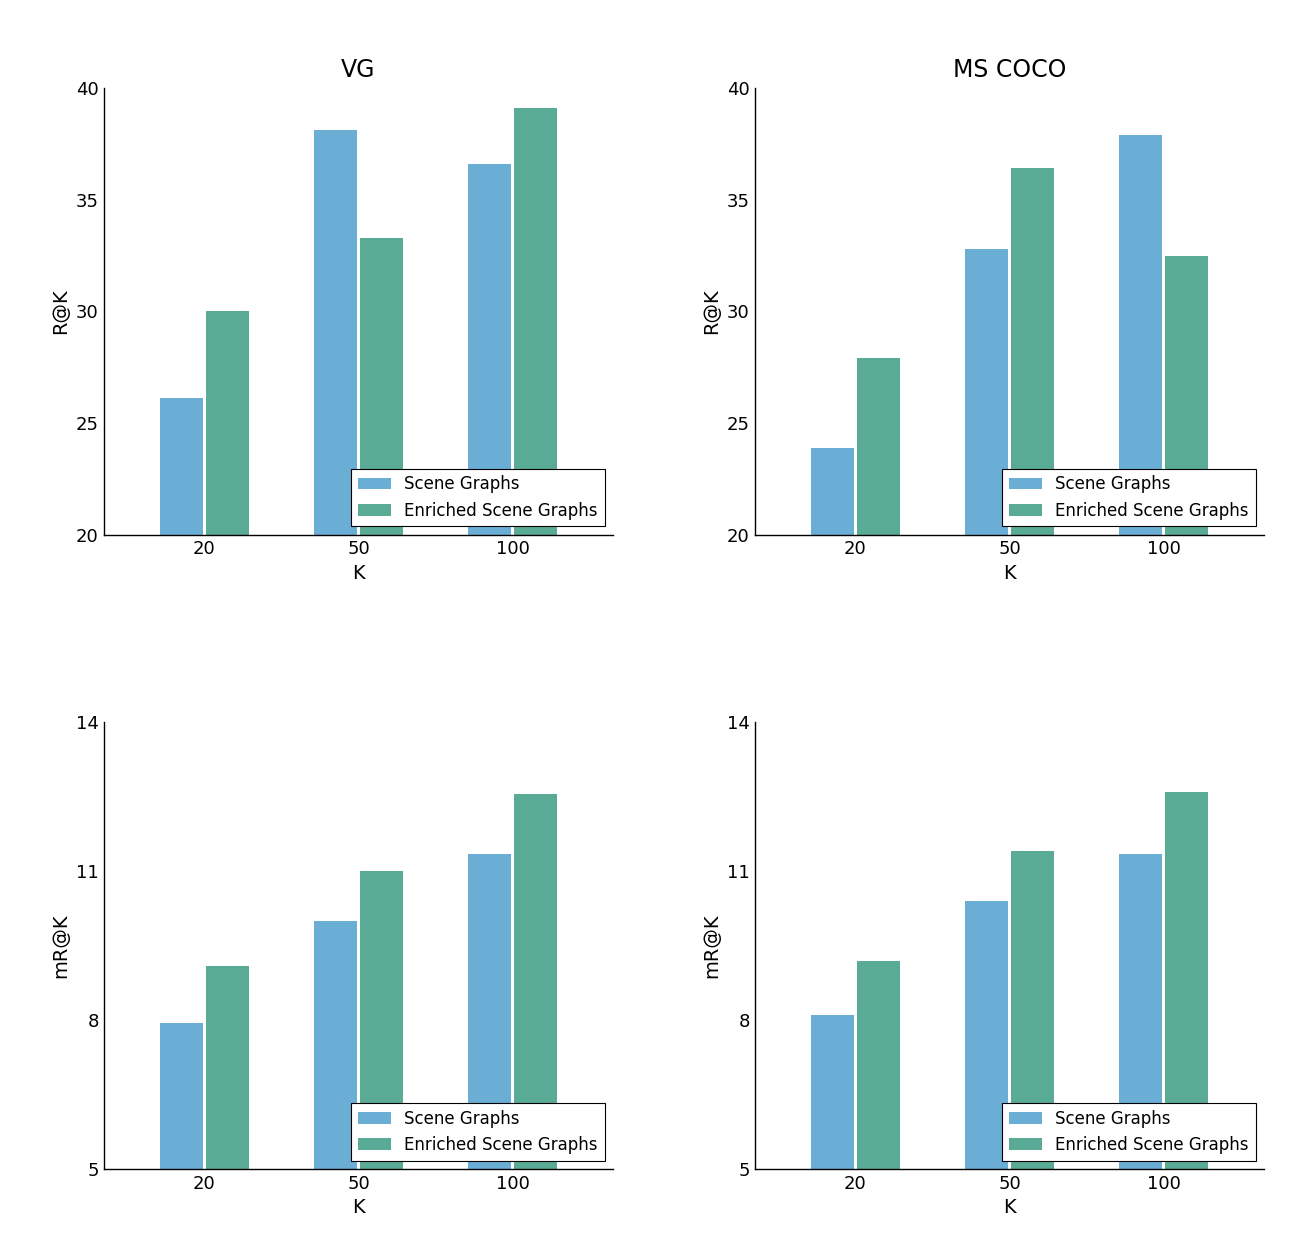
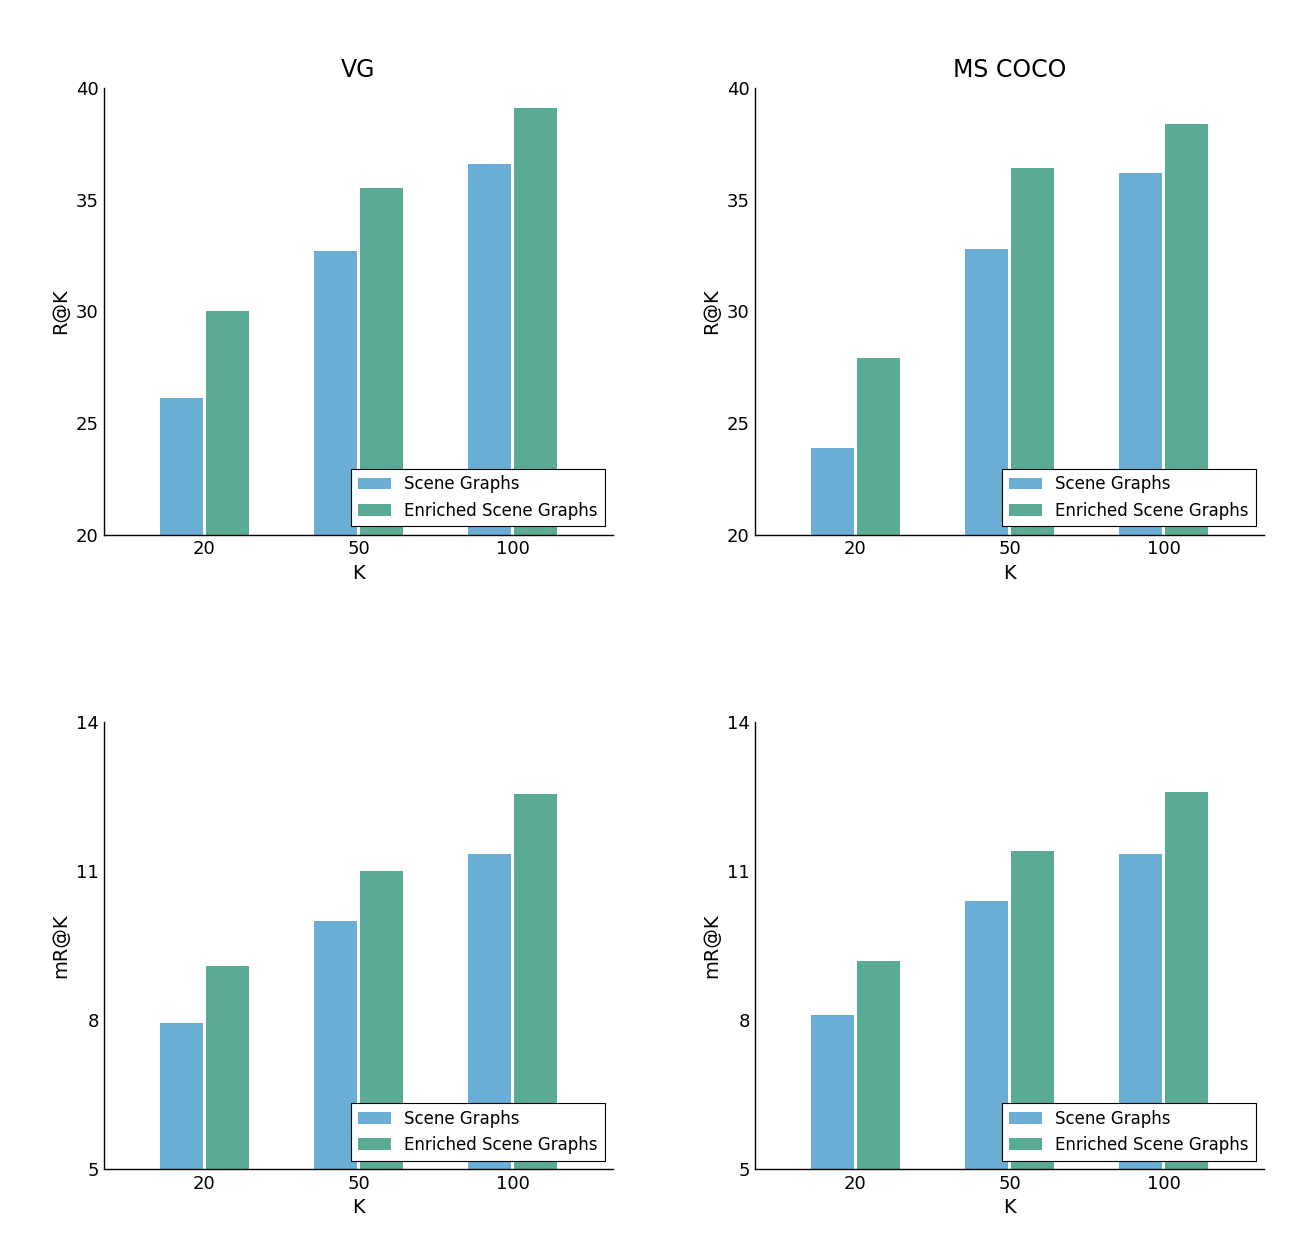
VG/Scene Graphs/50: 38.1 -> 32.7
VG/Enriched Scene Graphs/50: 33.3 -> 35.5
MS COCO/Scene Graphs/100: 37.9 -> 36.2
MS COCO/Enriched Scene Graphs/100: 32.5 -> 38.4
